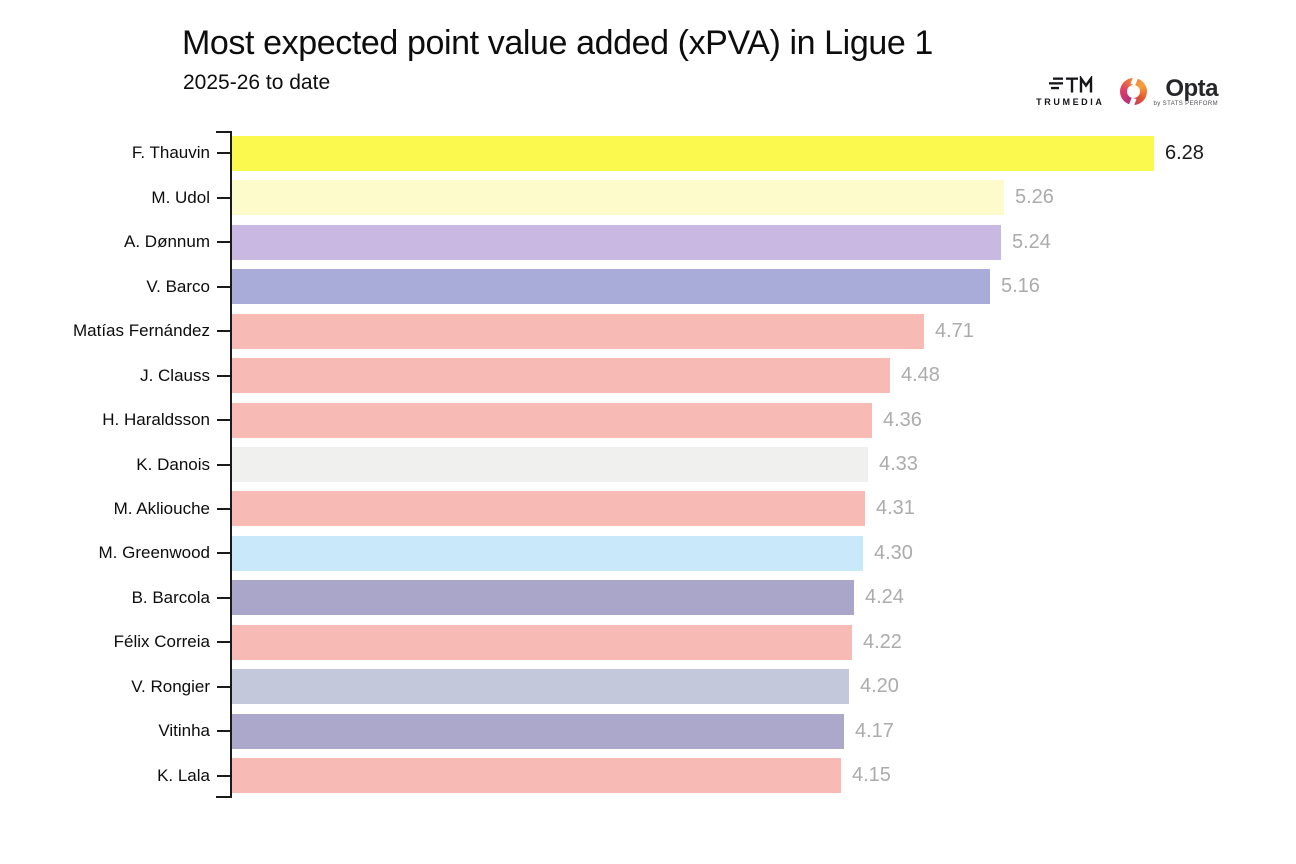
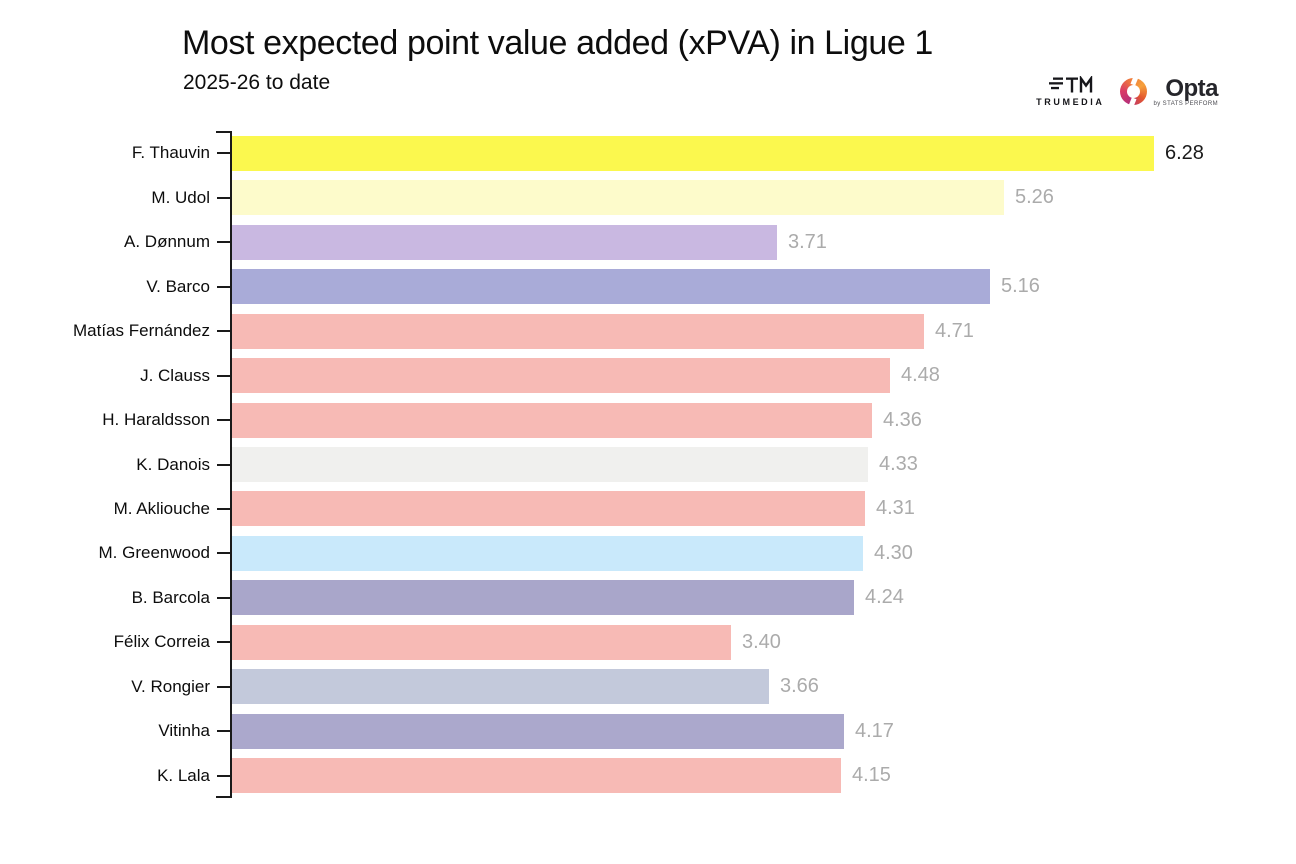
A. Dønnum: 5.24 -> 3.71
Félix Correia: 4.22 -> 3.40
V. Rongier: 4.20 -> 3.66
